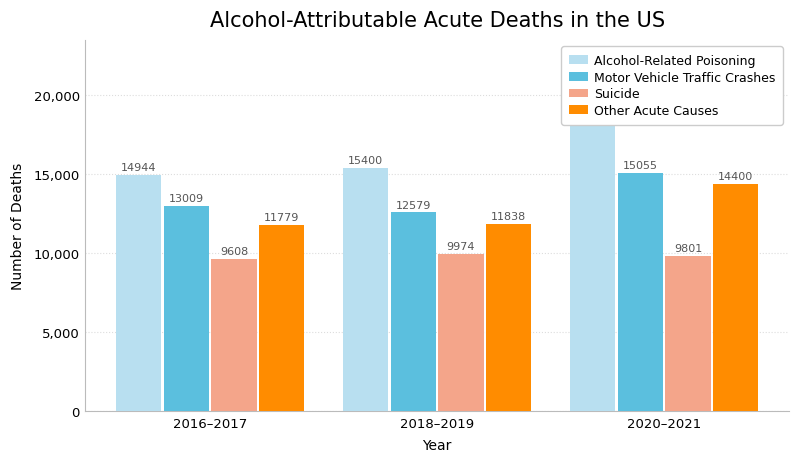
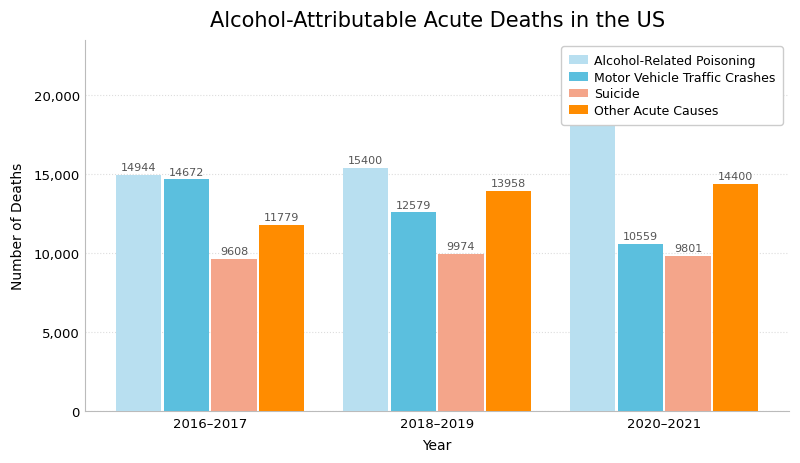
Motor Vehicle Traffic Crashes/2016–2017: 13009 -> 14672
Other Acute Causes/2018–2019: 11838 -> 13958
Motor Vehicle Traffic Crashes/2020–2021: 15055 -> 10559
